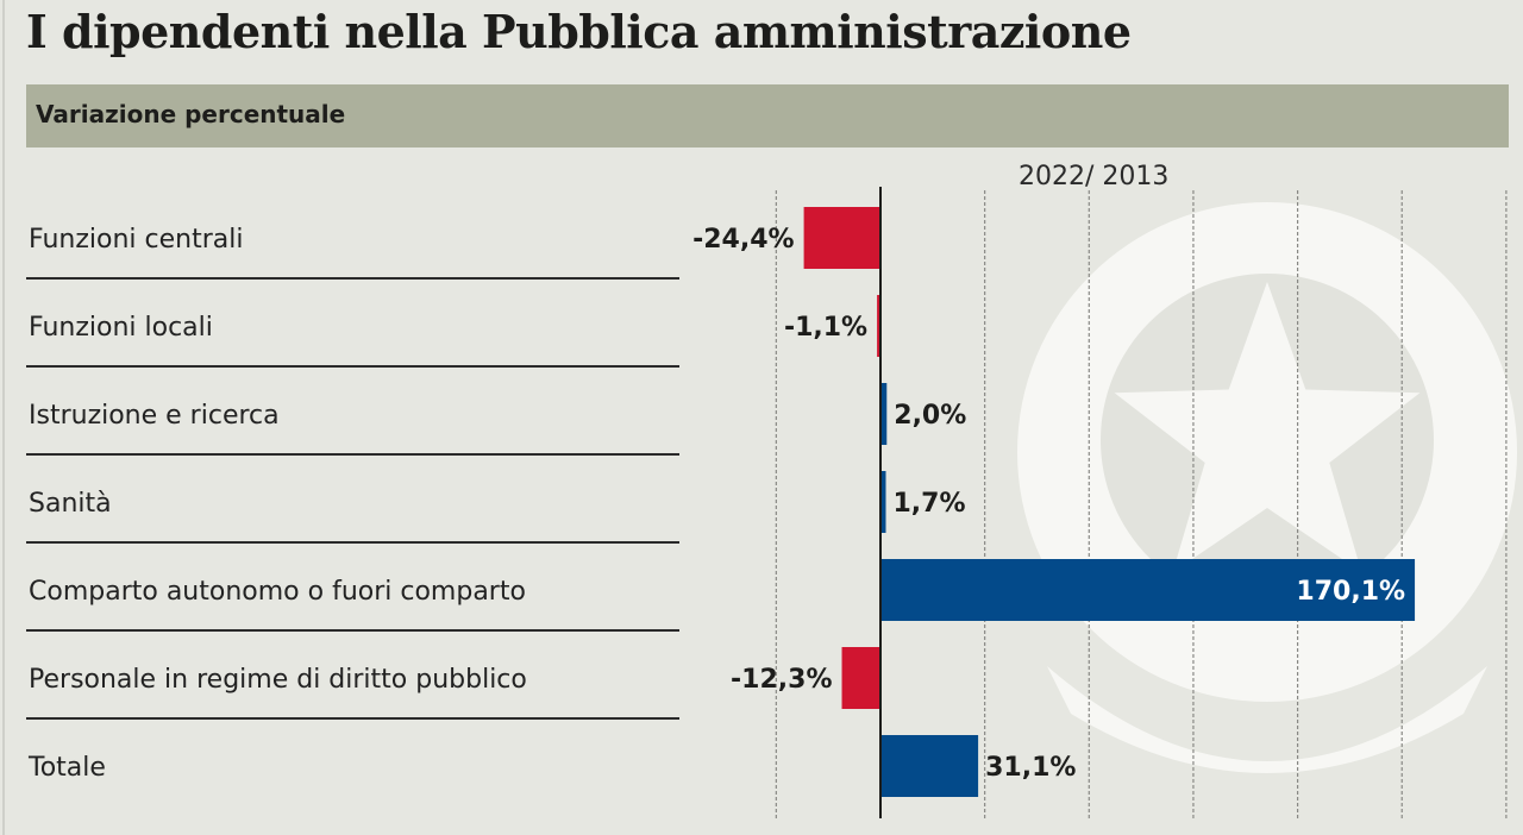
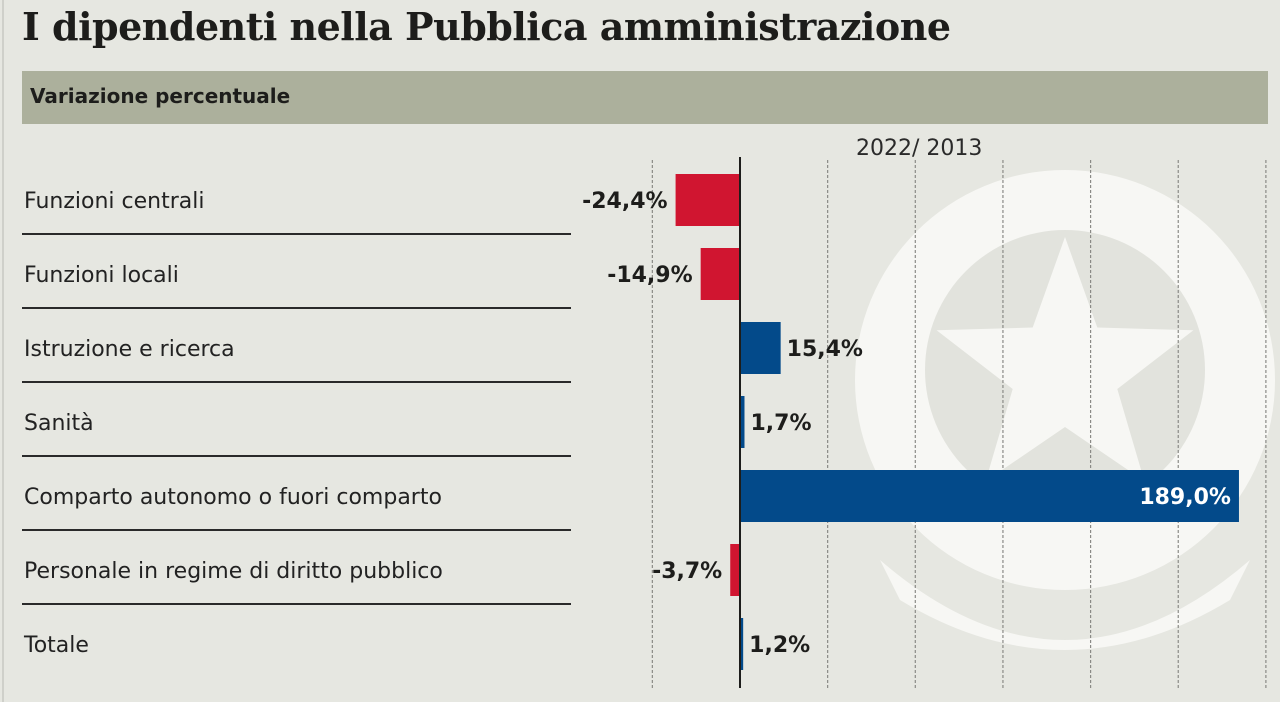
Funzioni locali: -1,1% -> -14,9%
Istruzione e ricerca: 2,0% -> 15,4%
Comparto autonomo o fuori comparto: 170,1% -> 189,0%
Personale in regime di diritto pubblico: -12,3% -> -3,7%
Totale: 31,1% -> 1,2%
